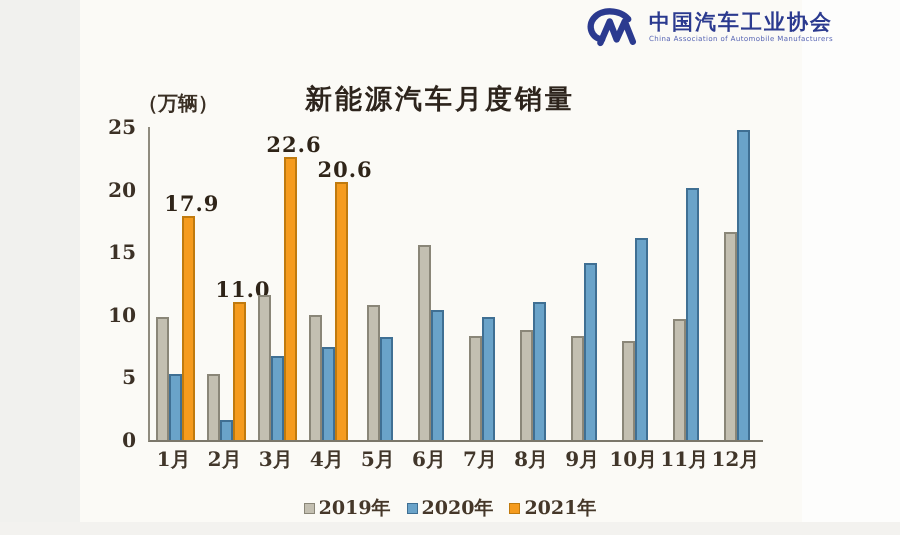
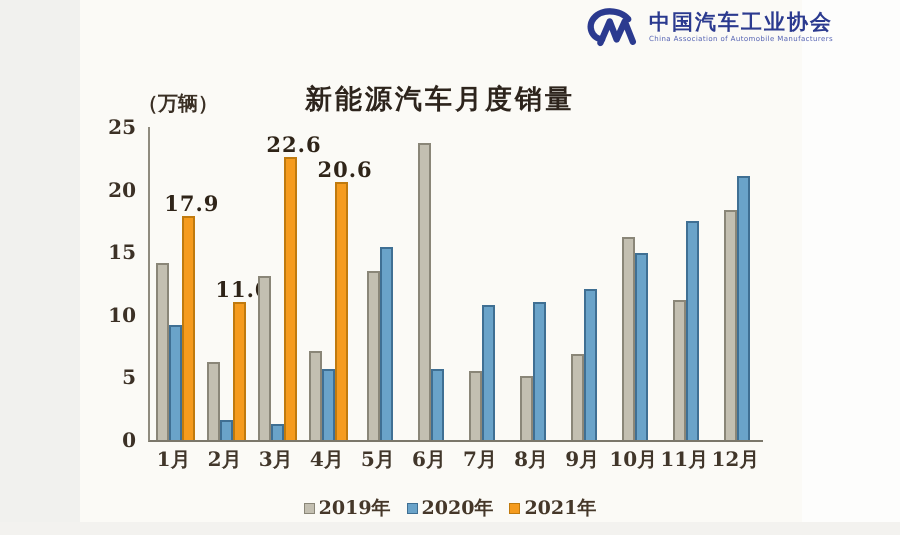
2019年/1月: 9.8 -> 14.1
2020年/1月: 5.3 -> 9.2
2019年/2月: 5.3 -> 6.2
2019年/3月: 11.6 -> 13.1
2020年/3月: 6.7 -> 1.3
2019年/4月: 10.0 -> 7.1
2020年/4月: 7.4 -> 5.7
2019年/5月: 10.8 -> 13.5
2020年/5月: 8.2 -> 15.4
2019年/6月: 15.6 -> 23.7
2020年/6月: 10.4 -> 5.7
2019年/7月: 8.3 -> 5.5
2020年/7月: 9.8 -> 10.8
2019年/8月: 8.8 -> 5.1
2019年/9月: 8.3 -> 6.9
2020年/9月: 14.1 -> 12.1
2019年/10月: 7.9 -> 16.2
2020年/10月: 16.1 -> 14.9
2019年/11月: 9.7 -> 11.2
2020年/11月: 20.1 -> 17.5
2019年/12月: 16.6 -> 18.4
2020年/12月: 24.8 -> 21.1
